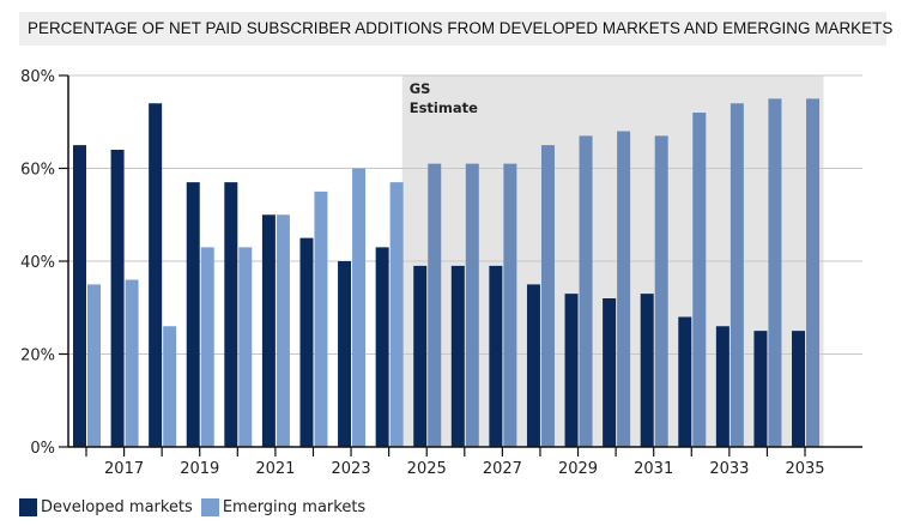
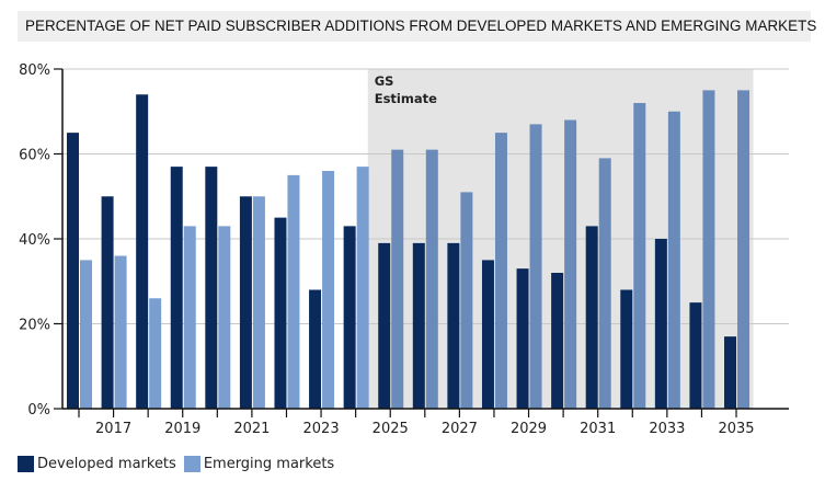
Developed markets/2017: 64% -> 50%
Developed markets/2023: 40% -> 28%
Emerging markets/2023: 60% -> 56%
Emerging markets/2027: 61% -> 51%
Developed markets/2031: 33% -> 43%
Emerging markets/2031: 67% -> 59%
Developed markets/2033: 26% -> 40%
Emerging markets/2033: 74% -> 70%
Developed markets/2035: 25% -> 17%
